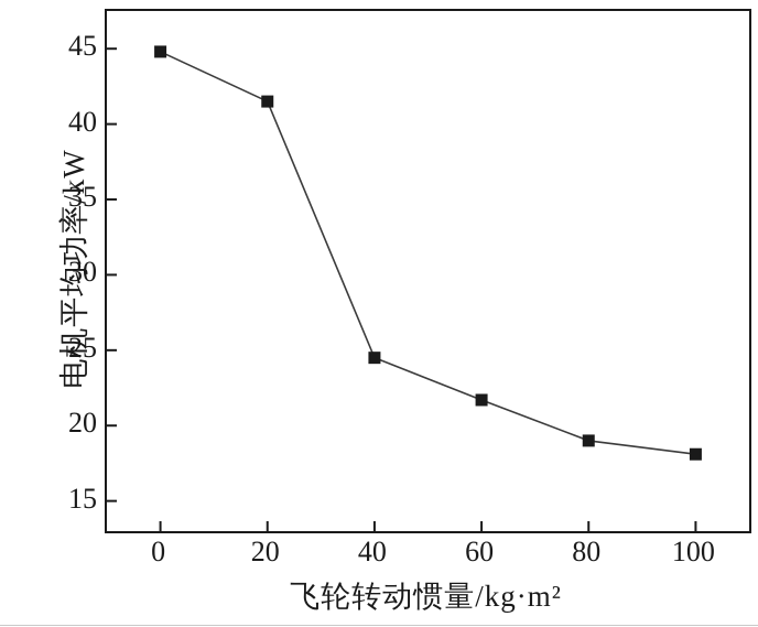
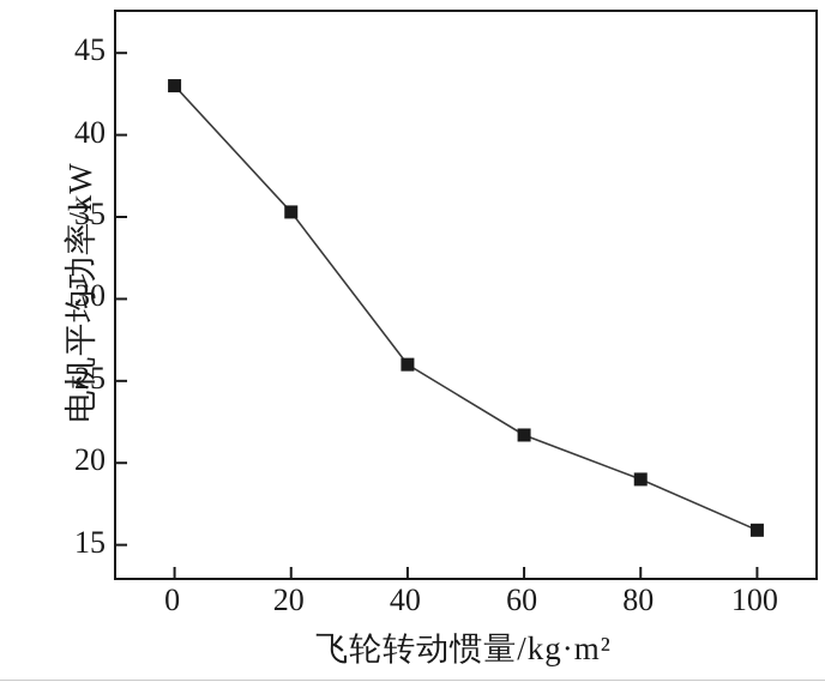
0: 44.8 -> 43.0
20: 41.5 -> 35.3
40: 24.5 -> 26.0
100: 18.1 -> 15.9
